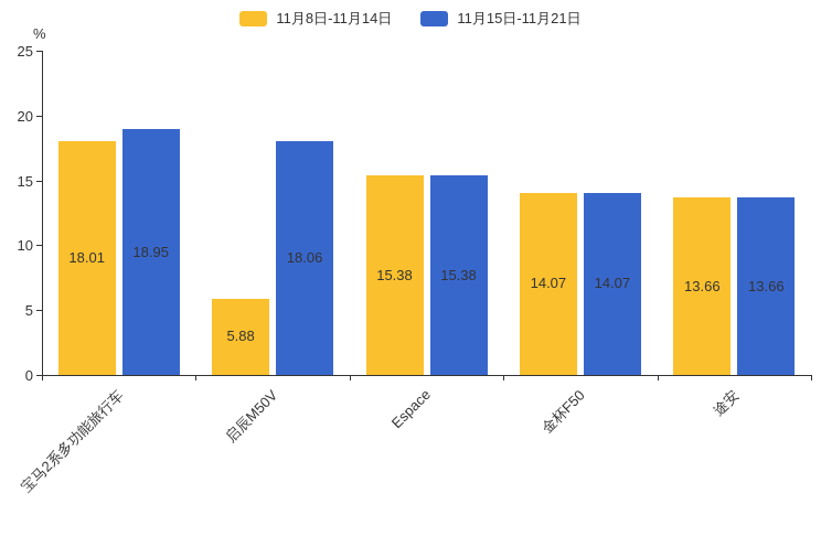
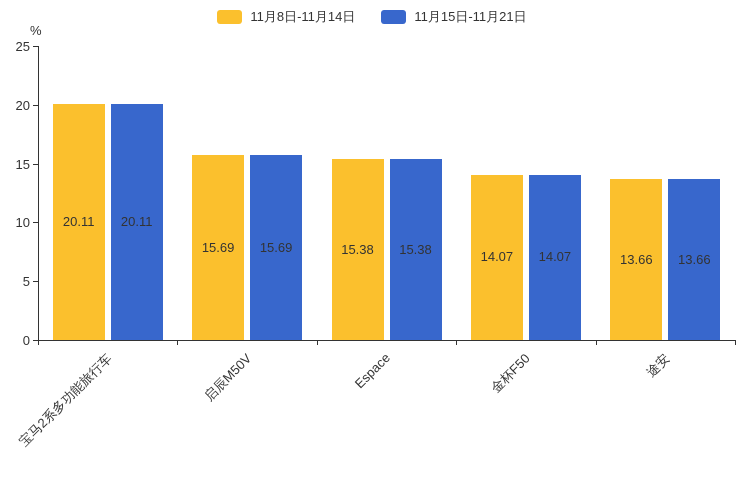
11月8日-11月14日/宝马2系多功能旅行车: 18.01 -> 20.11
11月15日-11月21日/宝马2系多功能旅行车: 18.95 -> 20.11
11月8日-11月14日/启辰M50V: 5.88 -> 15.69
11月15日-11月21日/启辰M50V: 18.06 -> 15.69
